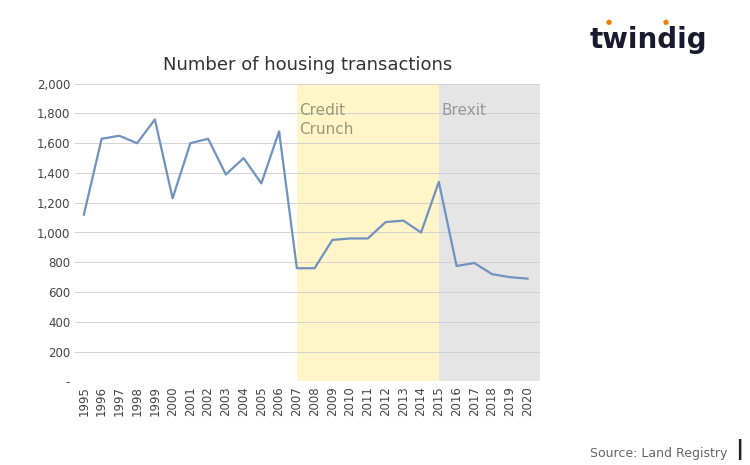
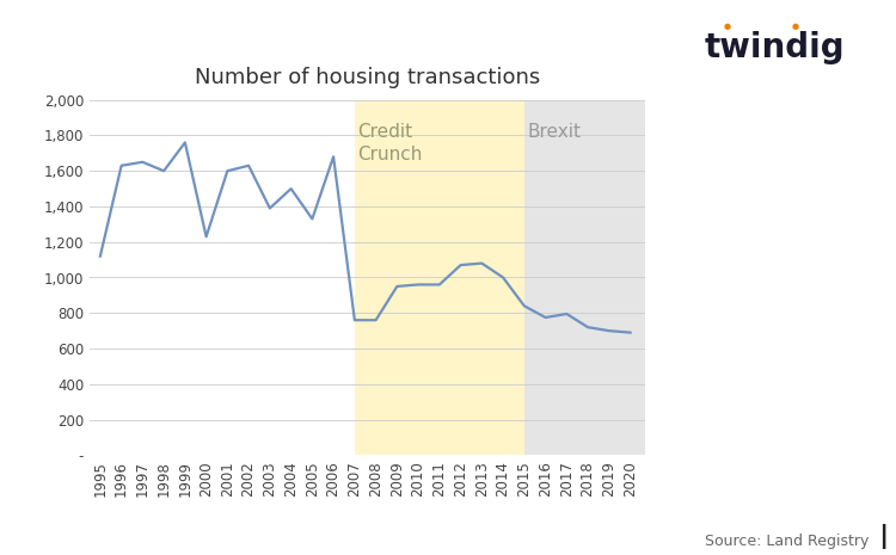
2015: 1,340 -> 840
